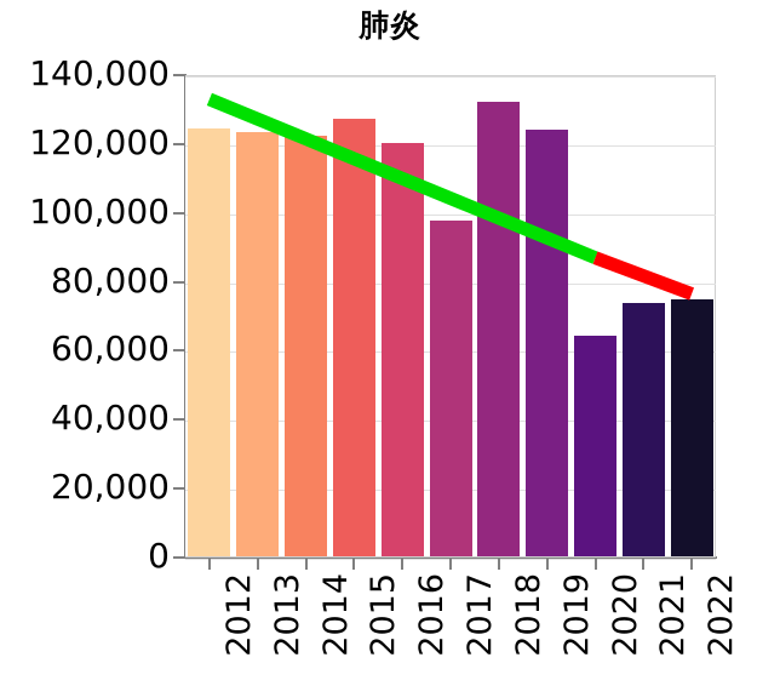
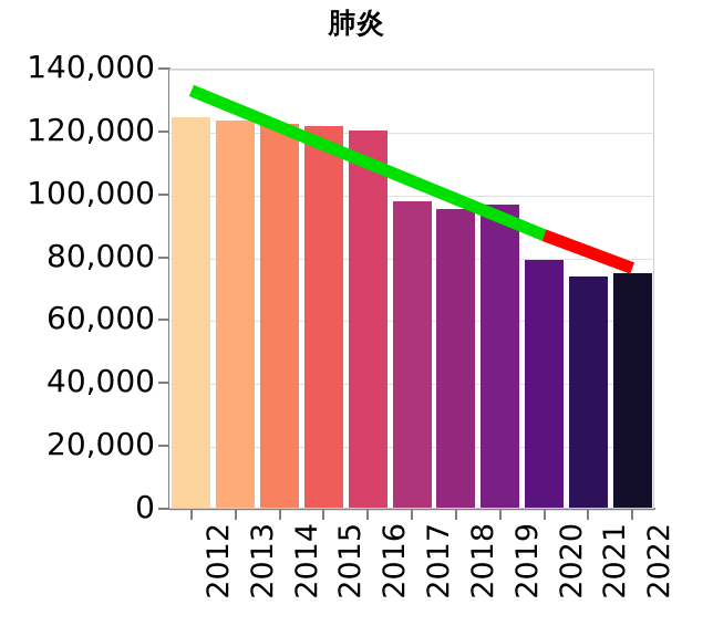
2015: 127000 -> 121000
2018: 132000 -> 95000
2019: 124000 -> 96000
2020: 64000 -> 79000
